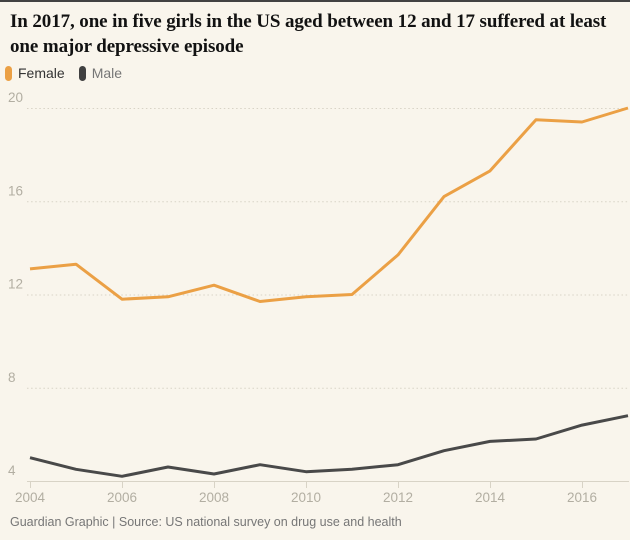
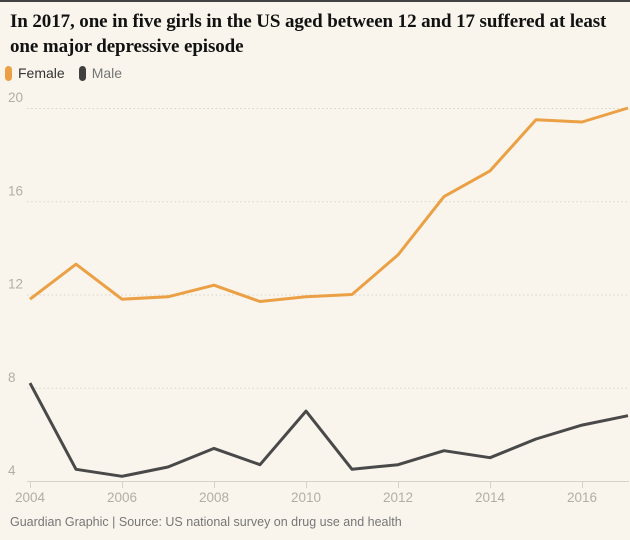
Female/2004: 13.1 -> 11.8
Male/2004: 5.0 -> 8.2
Male/2008: 4.3 -> 5.4
Male/2010: 4.4 -> 7.0
Male/2014: 5.7 -> 5.0
